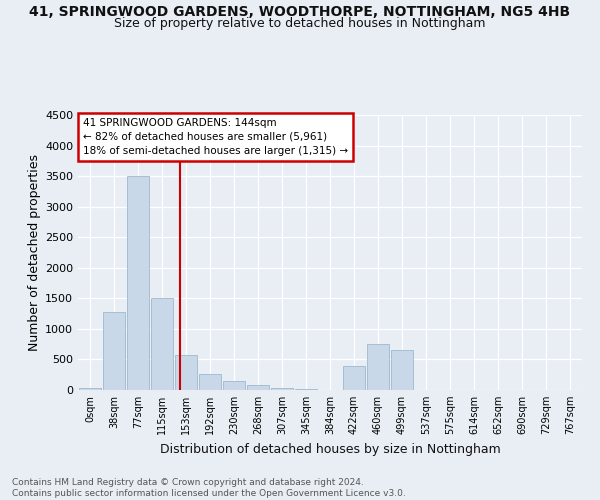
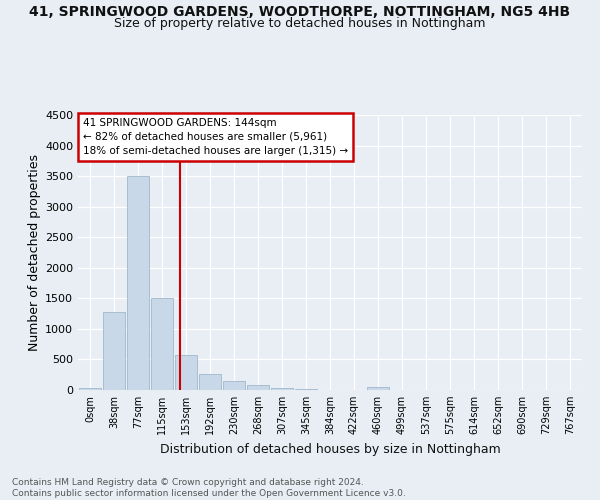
422sqm: 400 -> 0
460sqm: 760 -> 60
499sqm: 660 -> 0
